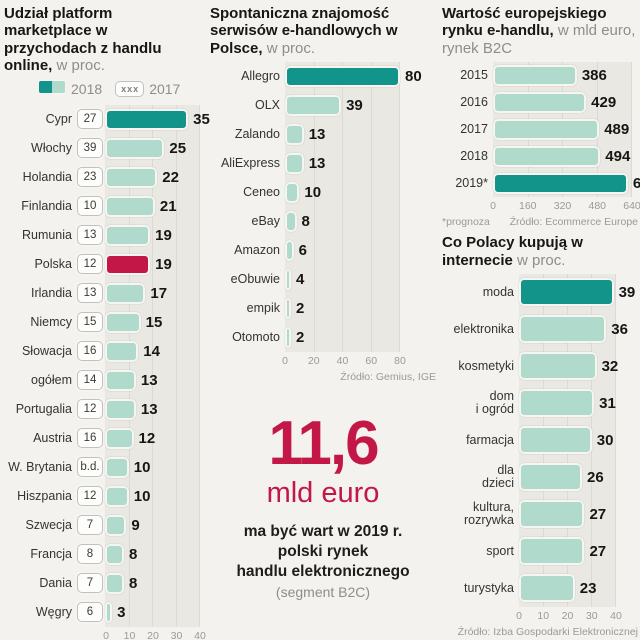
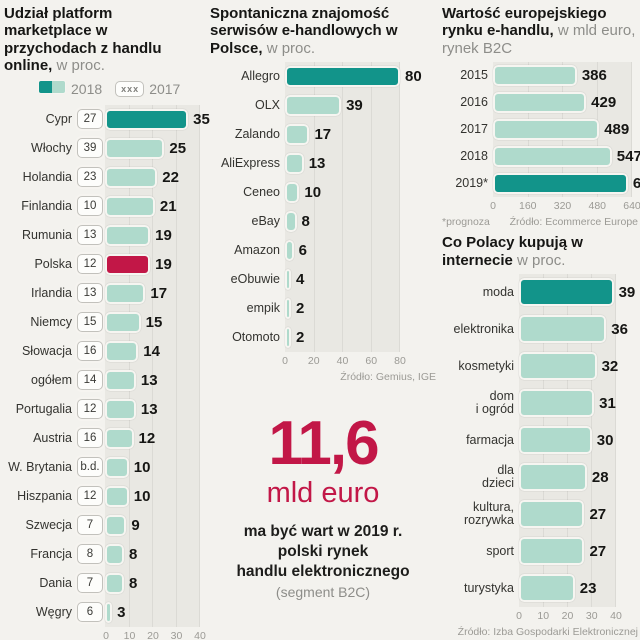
Spontaniczna znajomość serwisów e-handlowych w Polsce,/Zalando: 13 -> 17
Wartość europejskiego rynku e-handlu,/2018: 494 -> 547
Co Polacy kupują w internecie/dla dzieci: 26 -> 28
